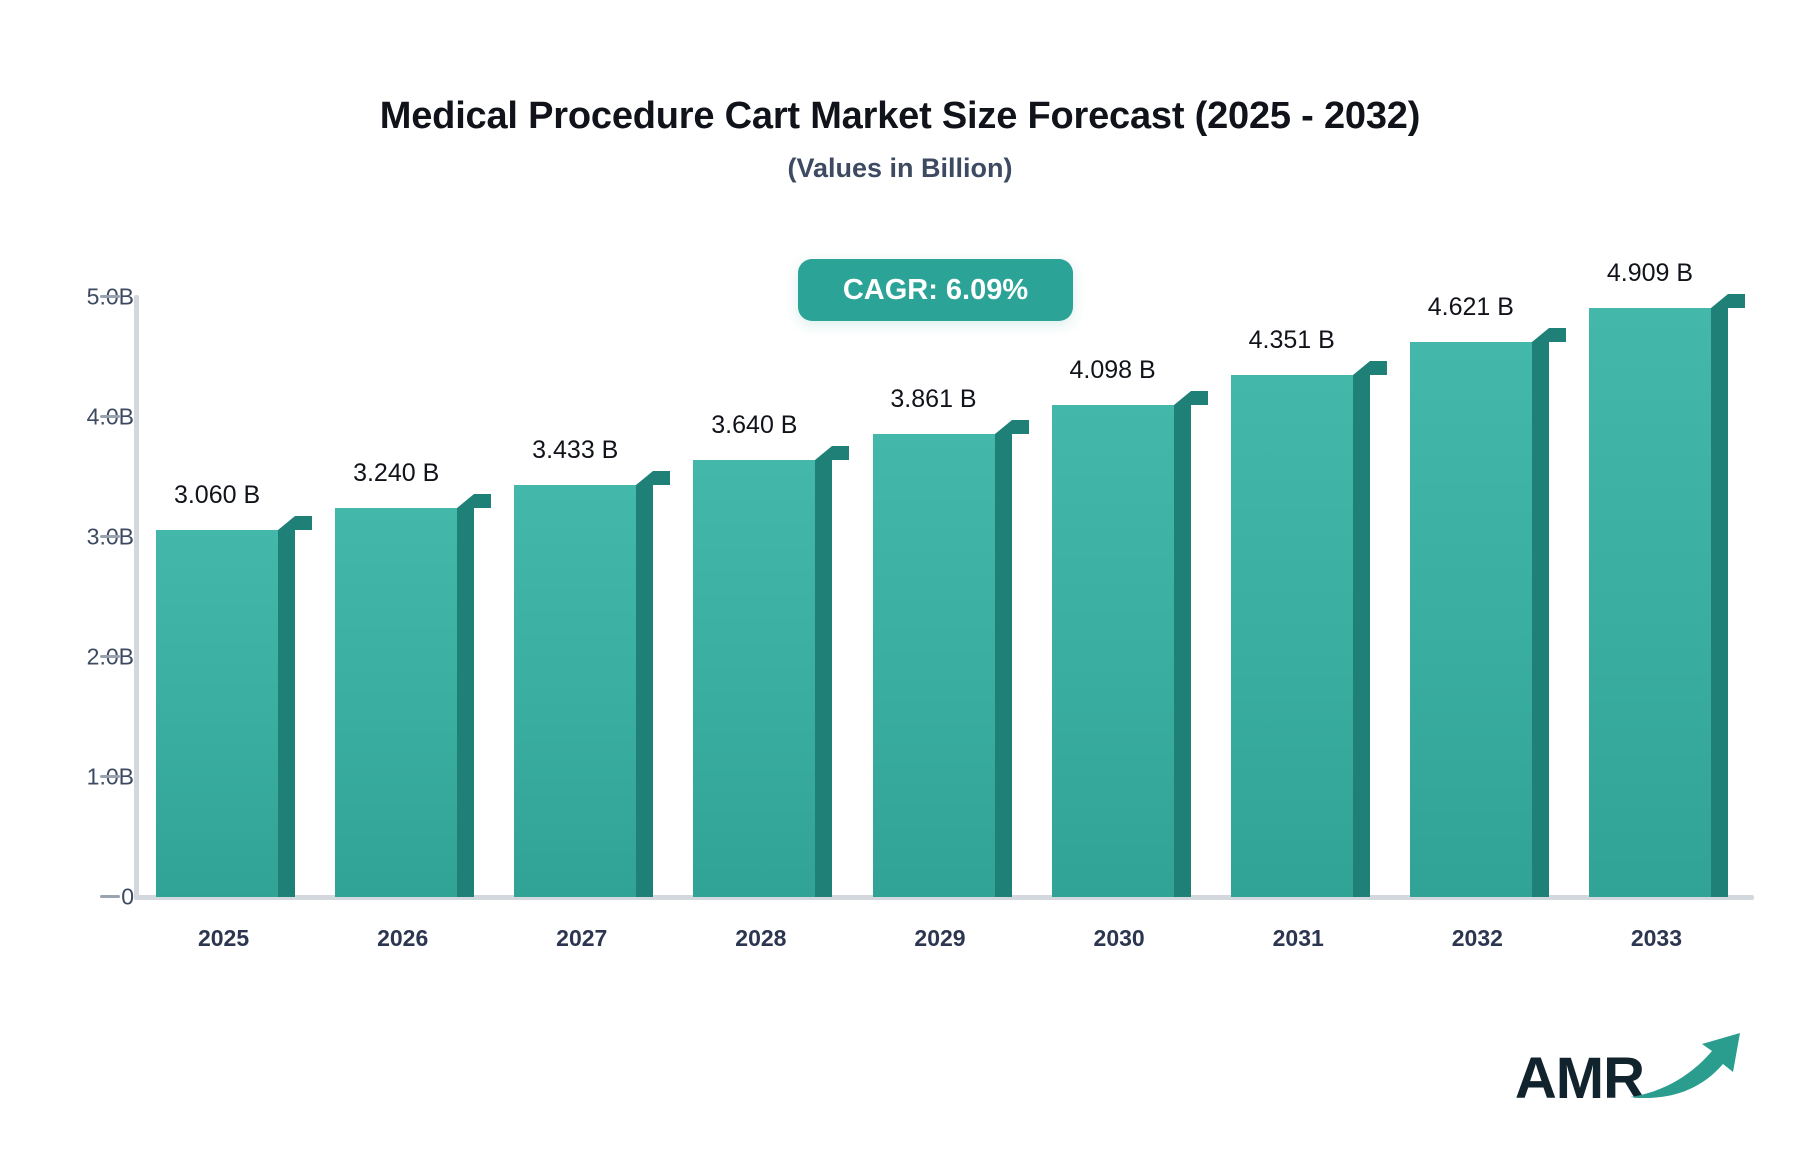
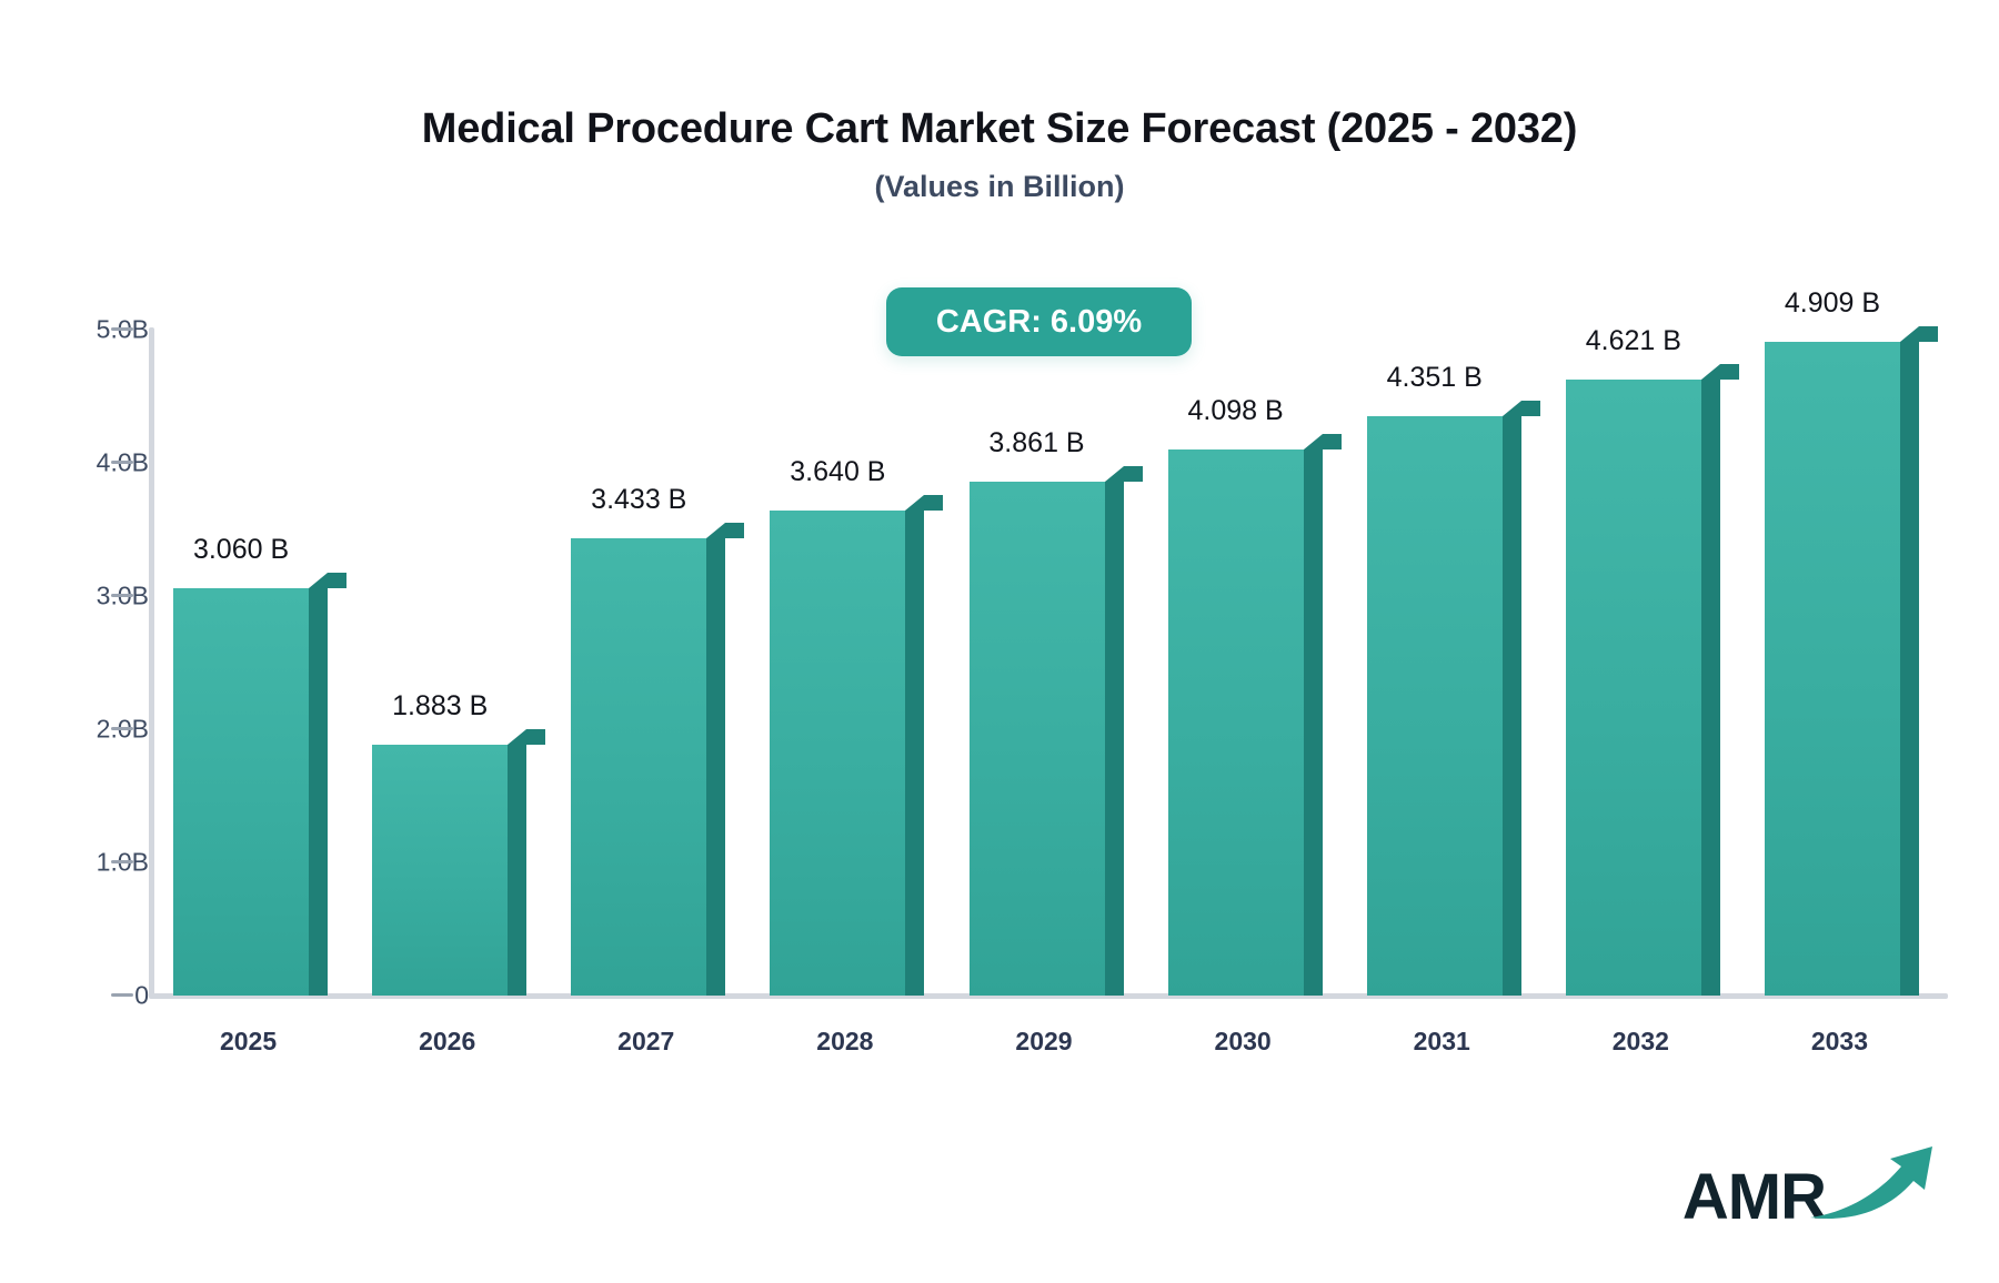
2026: 3.240 -> 1.883
